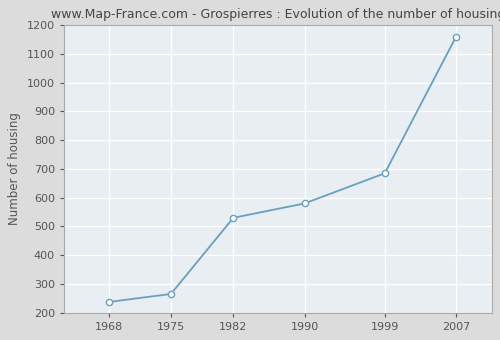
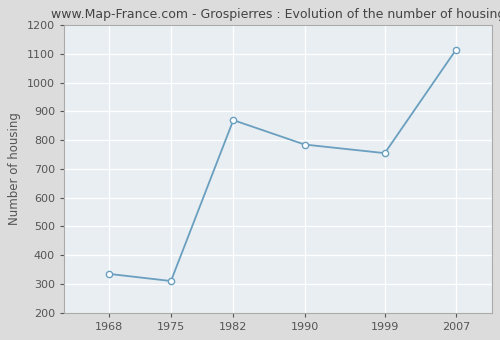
1968: 237 -> 335
1975: 265 -> 310
1982: 530 -> 870
1990: 580 -> 785
1999: 685 -> 755
2007: 1160 -> 1115
